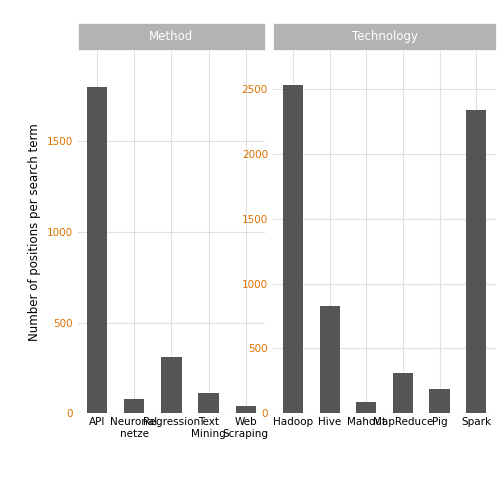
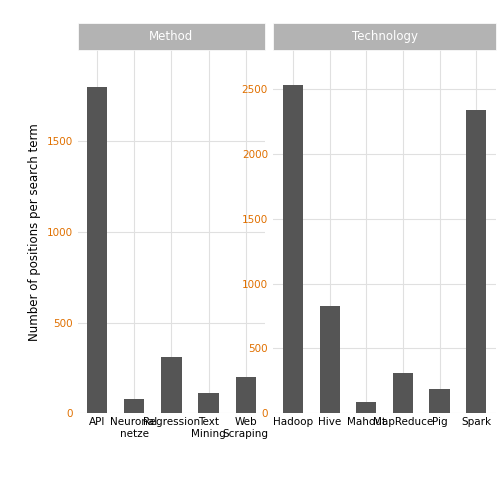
Web Scraping: 40 -> 200
